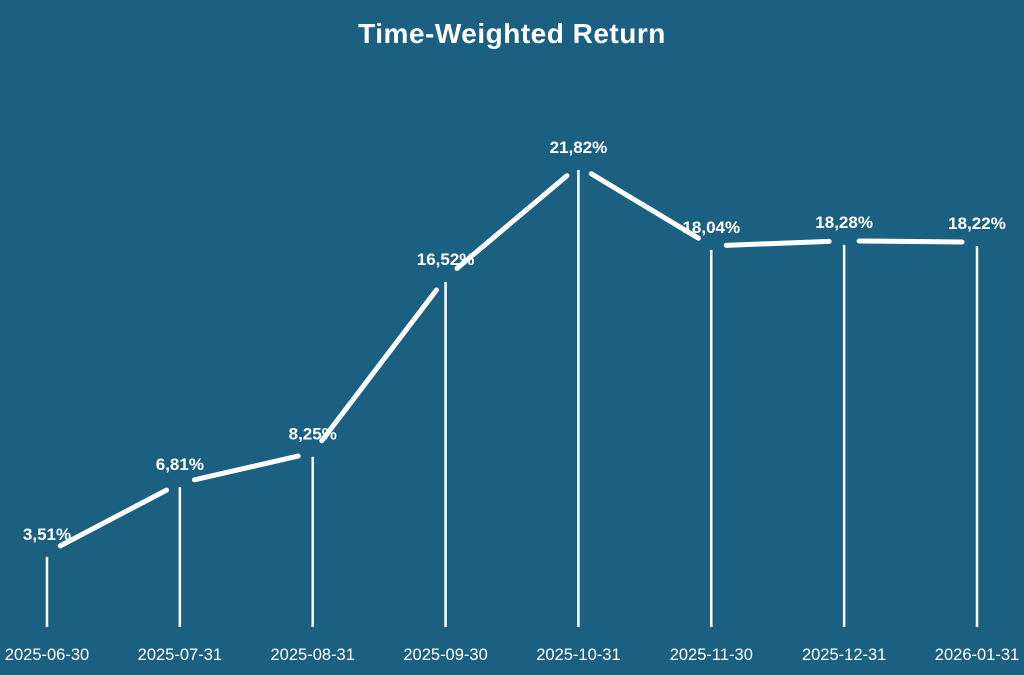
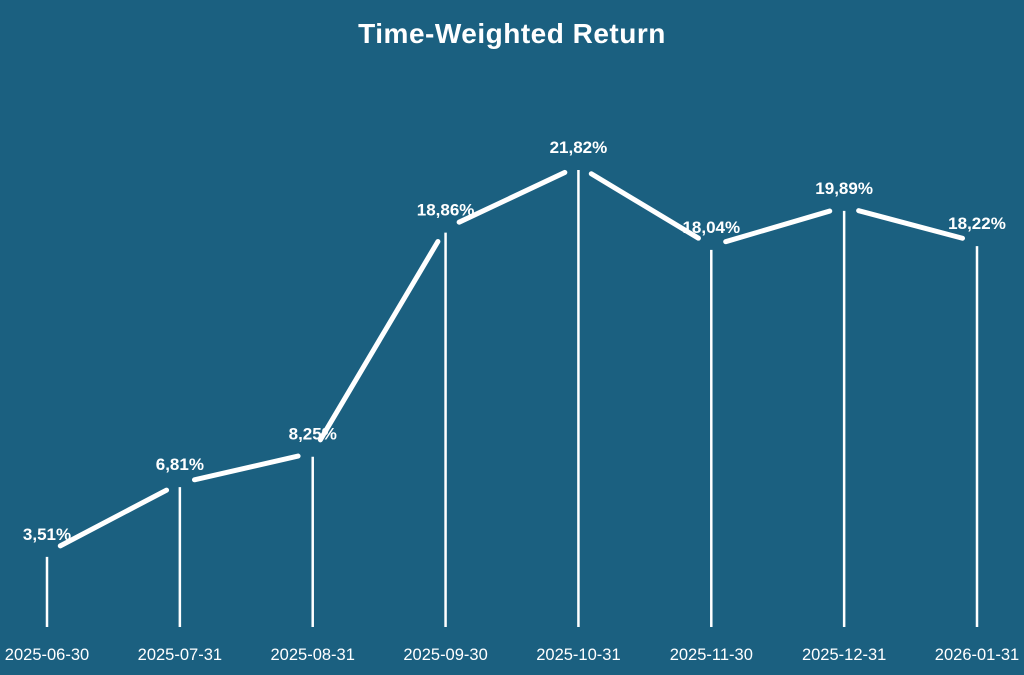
2025-09-30: 16,52% -> 18,86%
2025-12-31: 18,28% -> 19,89%
